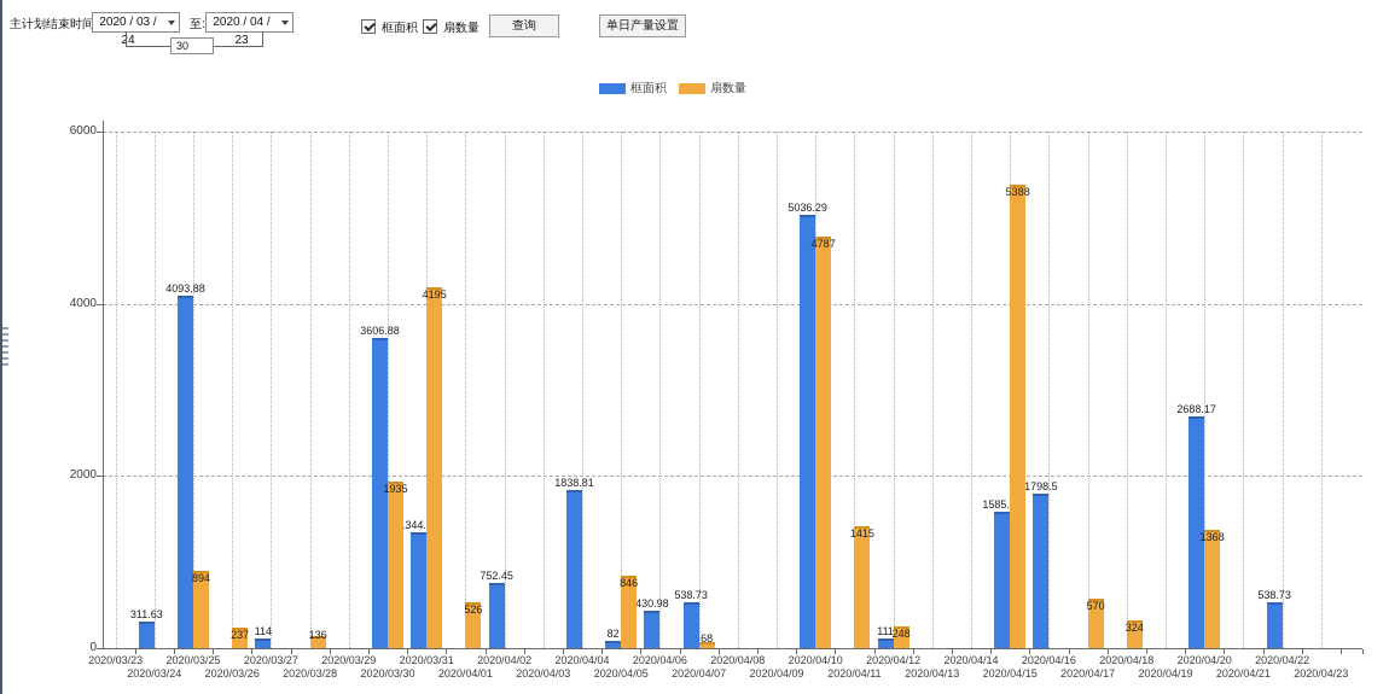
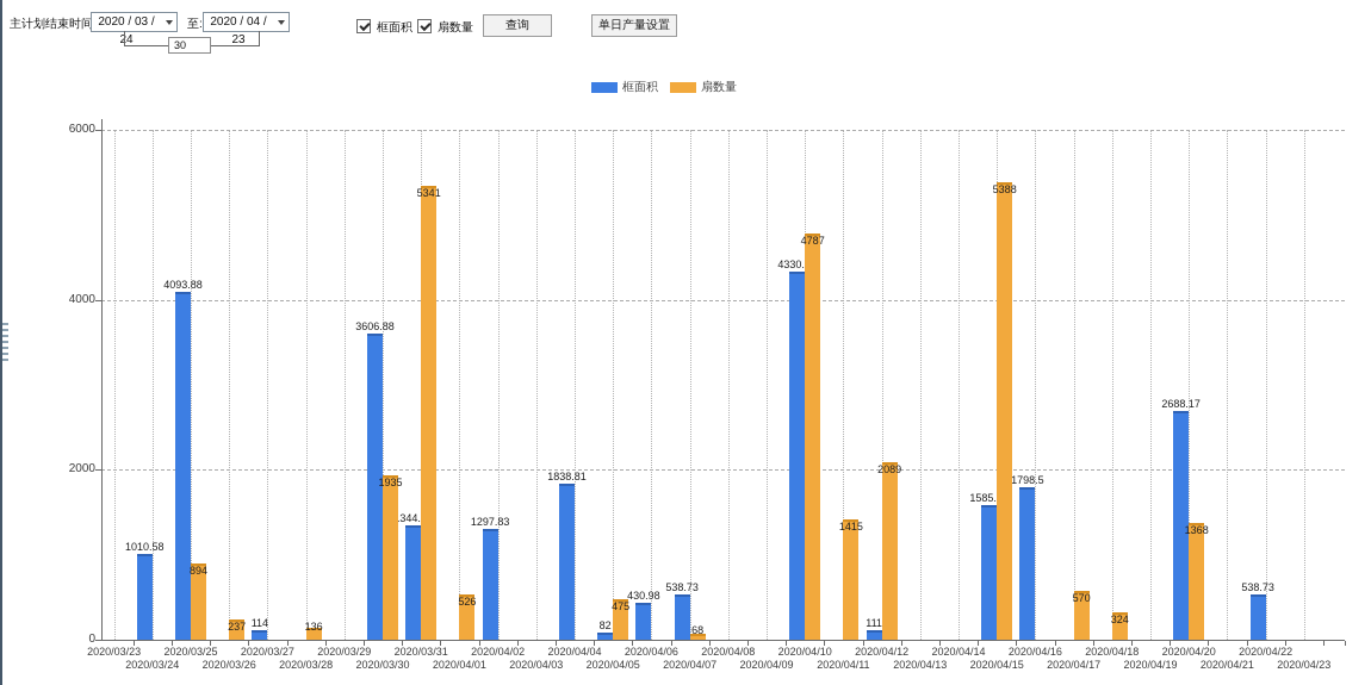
框面积/2020/03/24: 311.63 -> 1010.58
扇数量/2020/03/31: 4195 -> 5341
框面积/2020/04/02: 752.45 -> 1297.83
扇数量/2020/04/05: 846 -> 475
框面积/2020/04/10: 5036.29 -> 4330.13
扇数量/2020/04/12: 248 -> 2089
